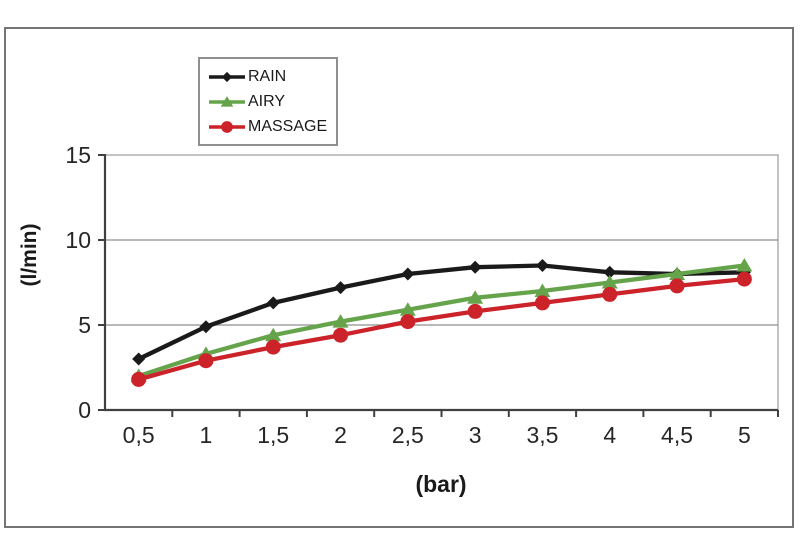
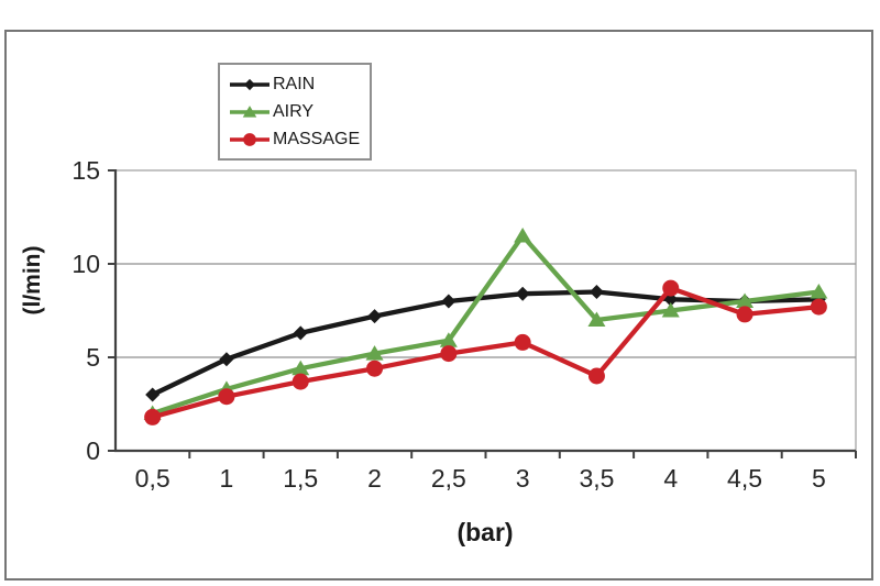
AIRY/3: 6.6 -> 11.5
MASSAGE/3,5: 6.3 -> 4.0
MASSAGE/4: 6.8 -> 8.7
